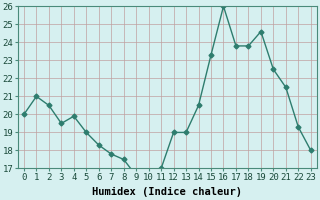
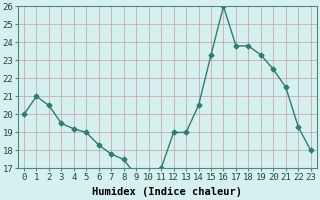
4: 19.9 -> 19.2
19: 24.6 -> 23.3
